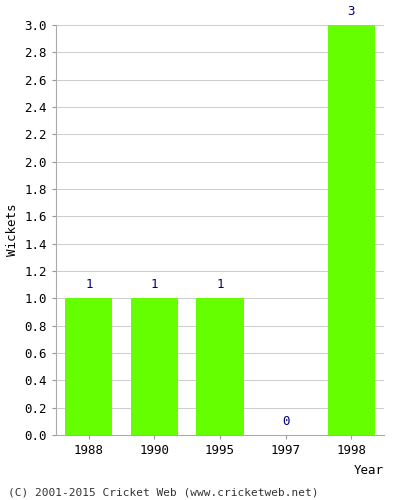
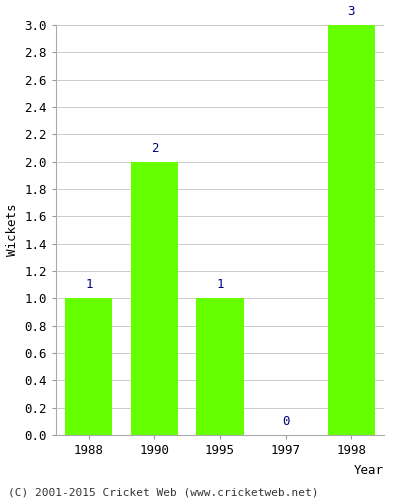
1990: 1 -> 2
